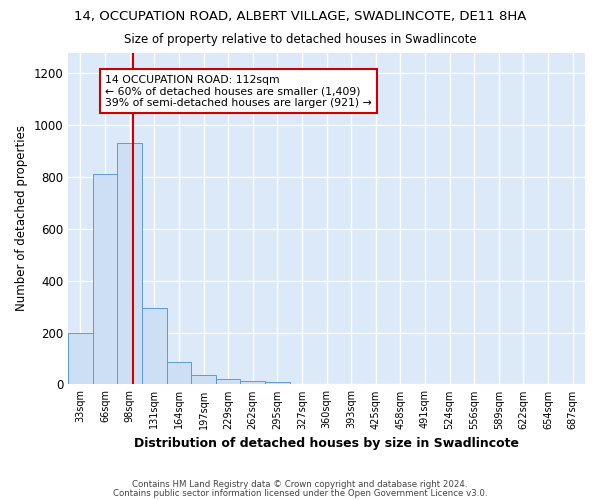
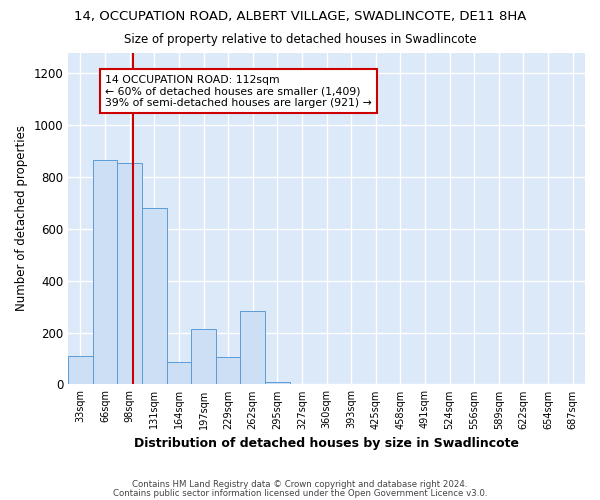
33sqm: 197 -> 110
66sqm: 810 -> 865
98sqm: 930 -> 855
131sqm: 295 -> 680
197sqm: 38 -> 215
229sqm: 20 -> 105
262sqm: 13 -> 285
